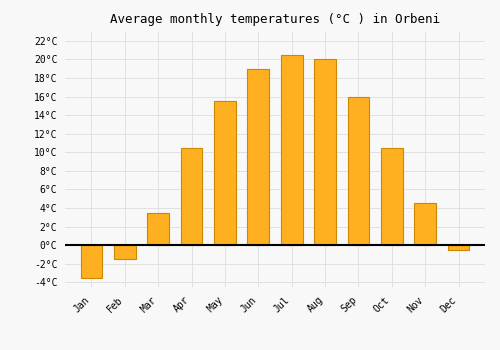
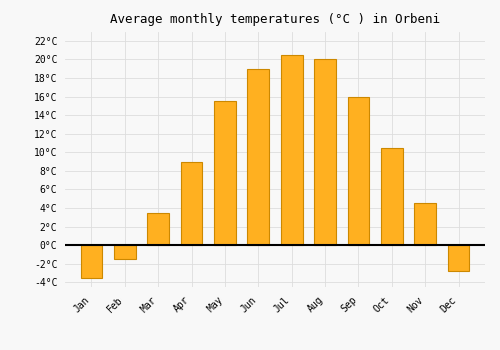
Apr: 10.5°C -> 9.0°C
Dec: -0.5°C -> -2.8°C
